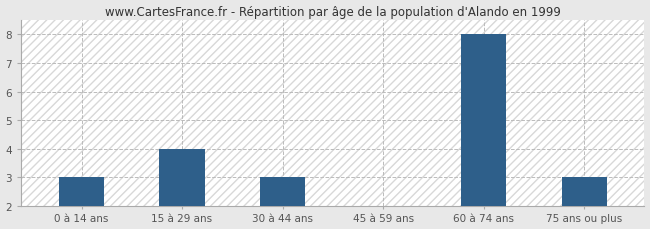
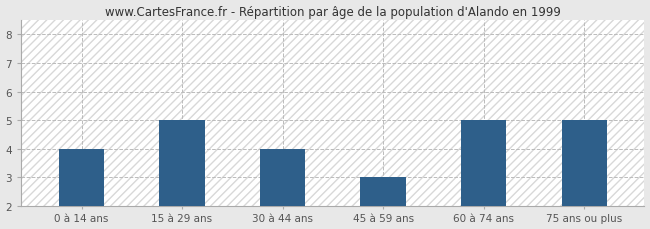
0 à 14 ans: 3 -> 4
15 à 29 ans: 4 -> 5
30 à 44 ans: 3 -> 4
45 à 59 ans: 2 -> 3
60 à 74 ans: 8 -> 5
75 ans ou plus: 3 -> 5
